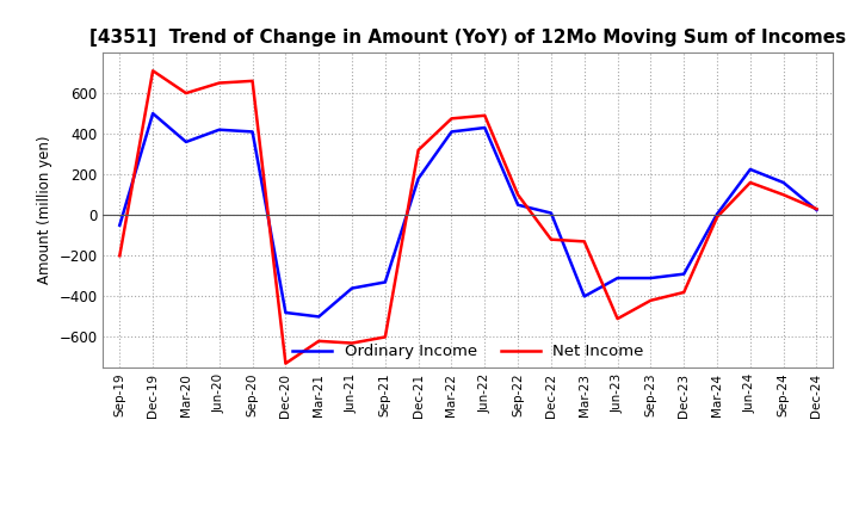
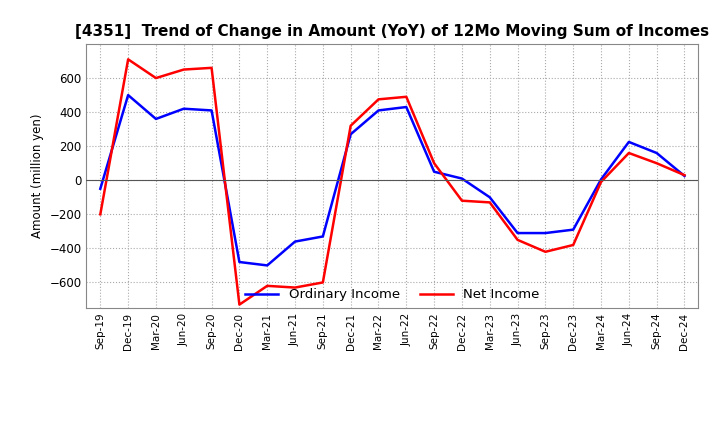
Ordinary Income/Dec-21: 180 -> 270
Ordinary Income/Mar-23: -400 -> -100
Net Income/Jun-23: -510 -> -350
